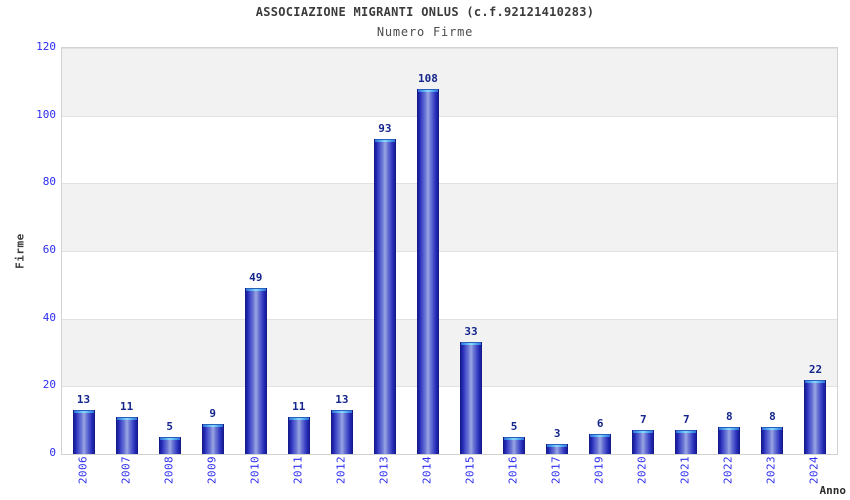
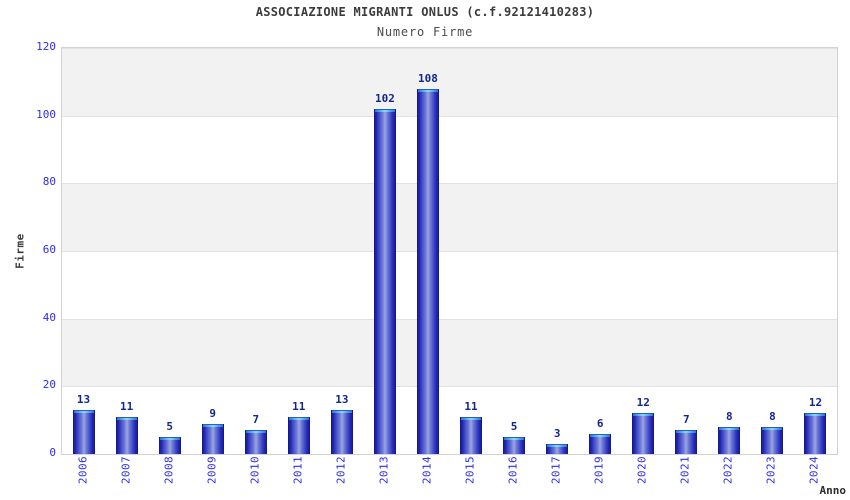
2010: 49 -> 7
2013: 93 -> 102
2015: 33 -> 11
2020: 7 -> 12
2024: 22 -> 12
